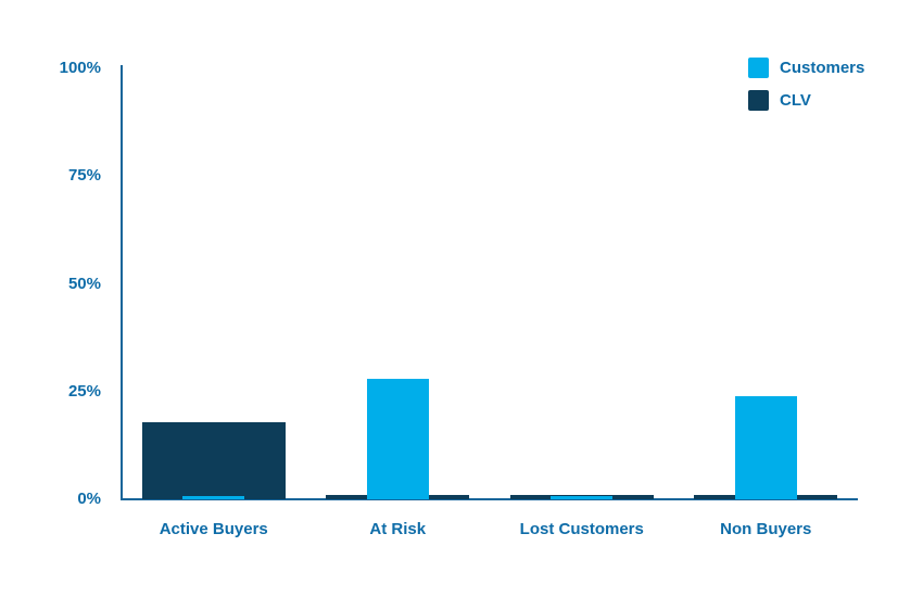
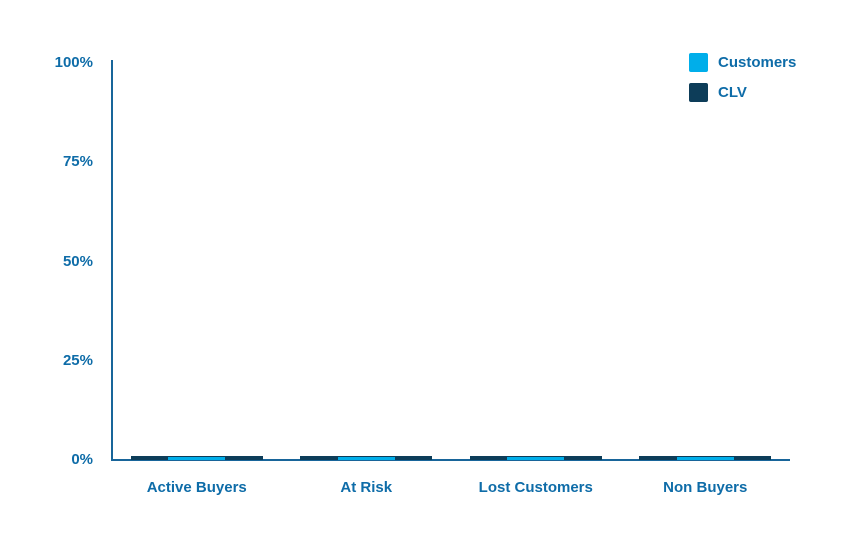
CLV/Active Buyers: 18% -> 1%
Customers/At Risk: 28% -> 1%
Customers/Non Buyers: 24% -> 1%
